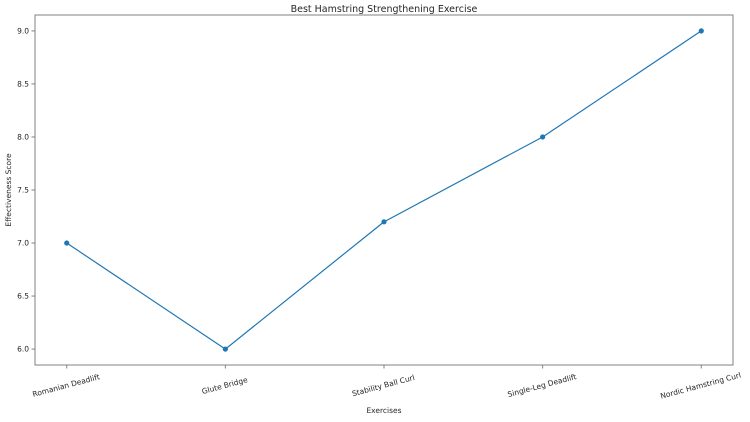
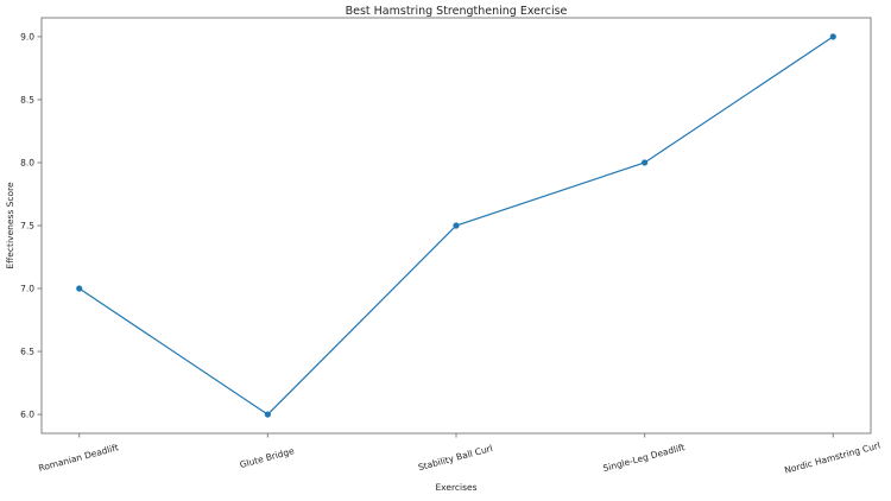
Stability Ball Curl: 7.2 -> 7.5
